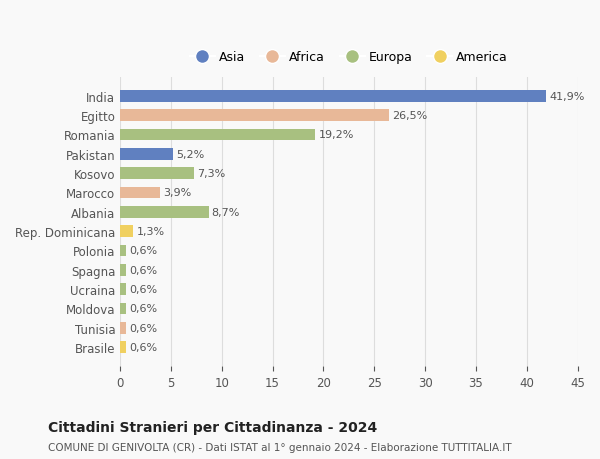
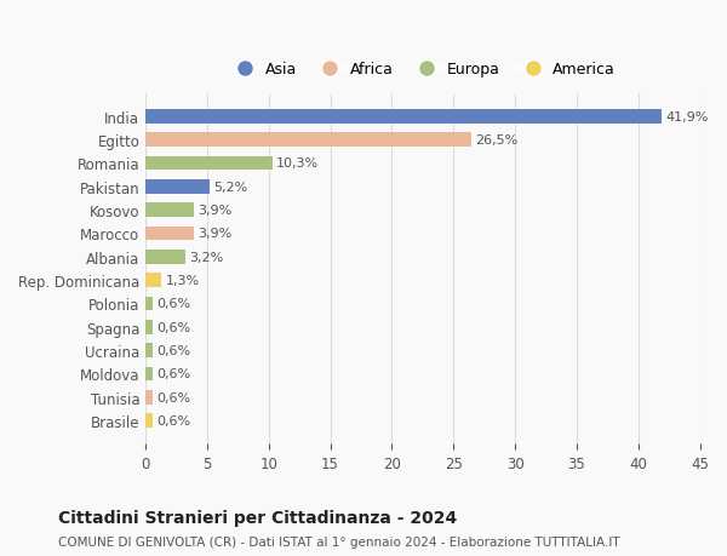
Romania: 19,2% -> 10,3%
Kosovo: 7,3% -> 3,9%
Albania: 8,7% -> 3,2%
